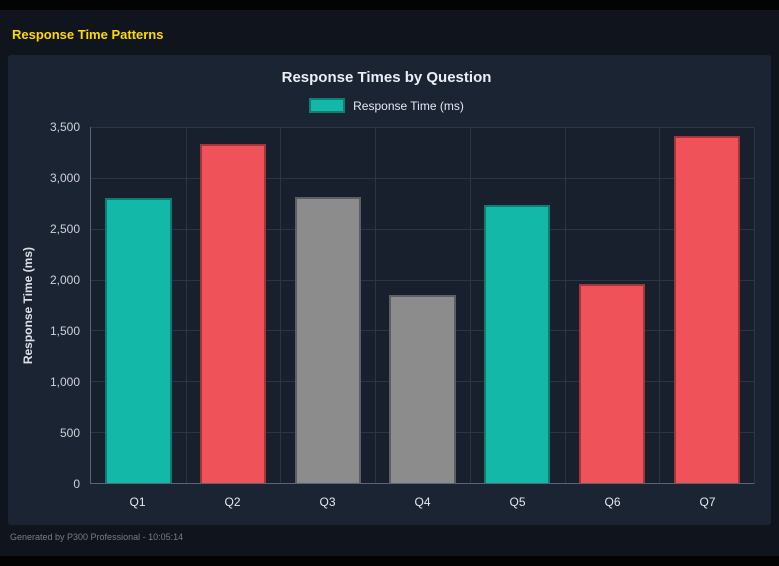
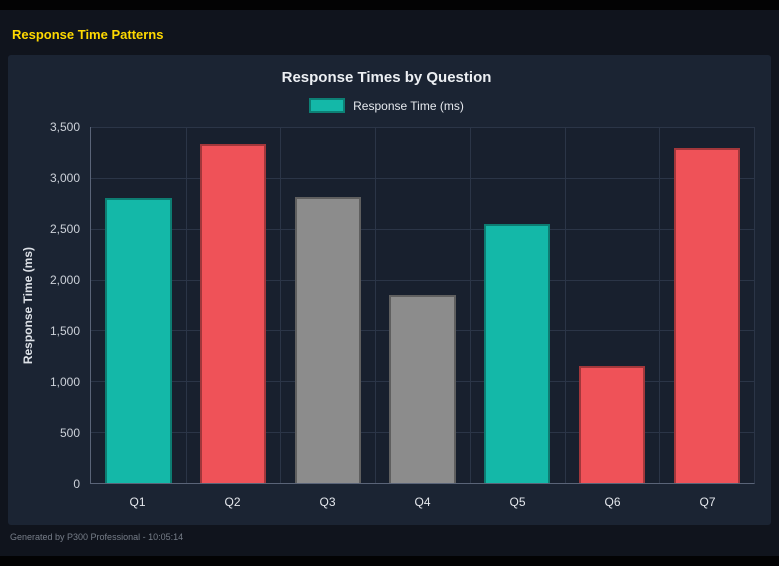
Q5: 2730 -> 2550
Q6: 1960 -> 1150
Q7: 3410 -> 3290
